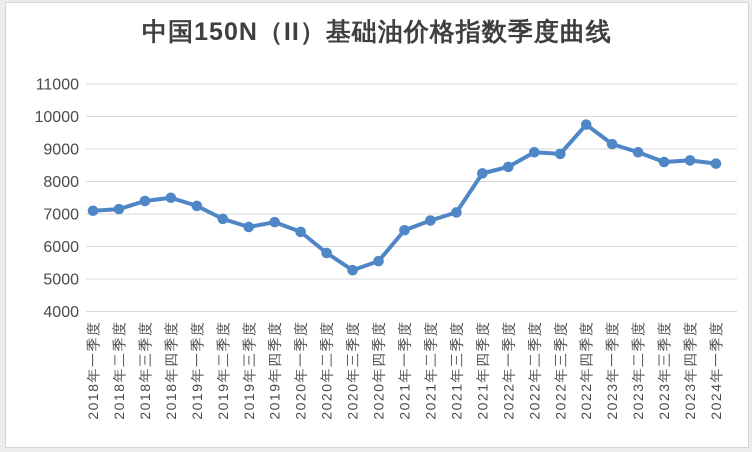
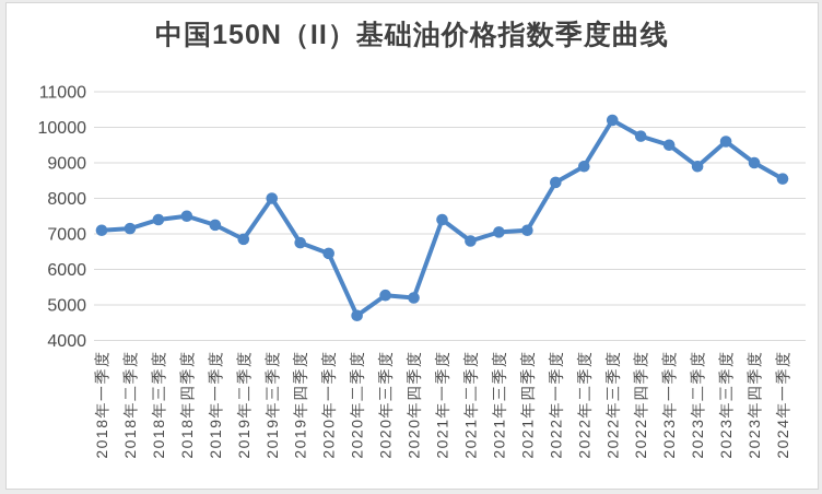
2019年三季度: 6600 -> 8000
2020年二季度: 5800 -> 4700
2020年四季度: 5600 -> 5200
2021年一季度: 6500 -> 7400
2021年四季度: 8200 -> 7100
2022年三季度: 8800 -> 10200
2023年一季度: 9200 -> 9500
2023年三季度: 8600 -> 9600
2023年四季度: 8600 -> 9000
